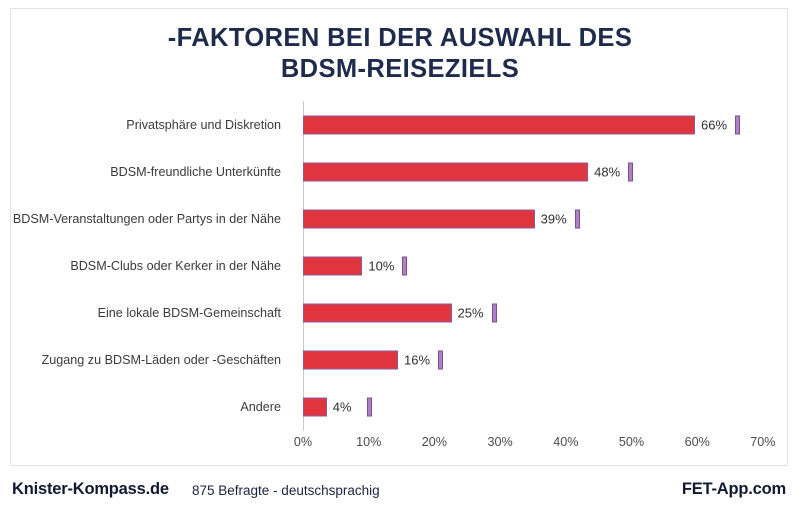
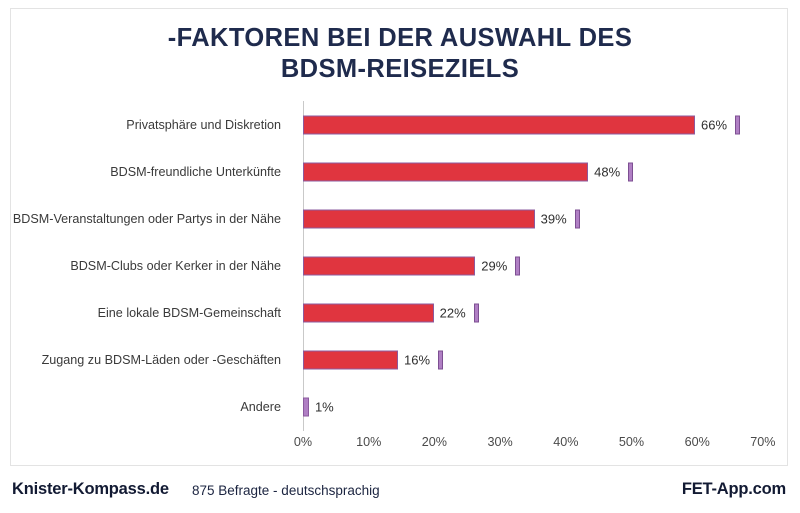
BDSM-Clubs oder Kerker in der Nähe: 10% -> 29%
Eine lokale BDSM-Gemeinschaft: 25% -> 22%
Andere: 4% -> 1%
